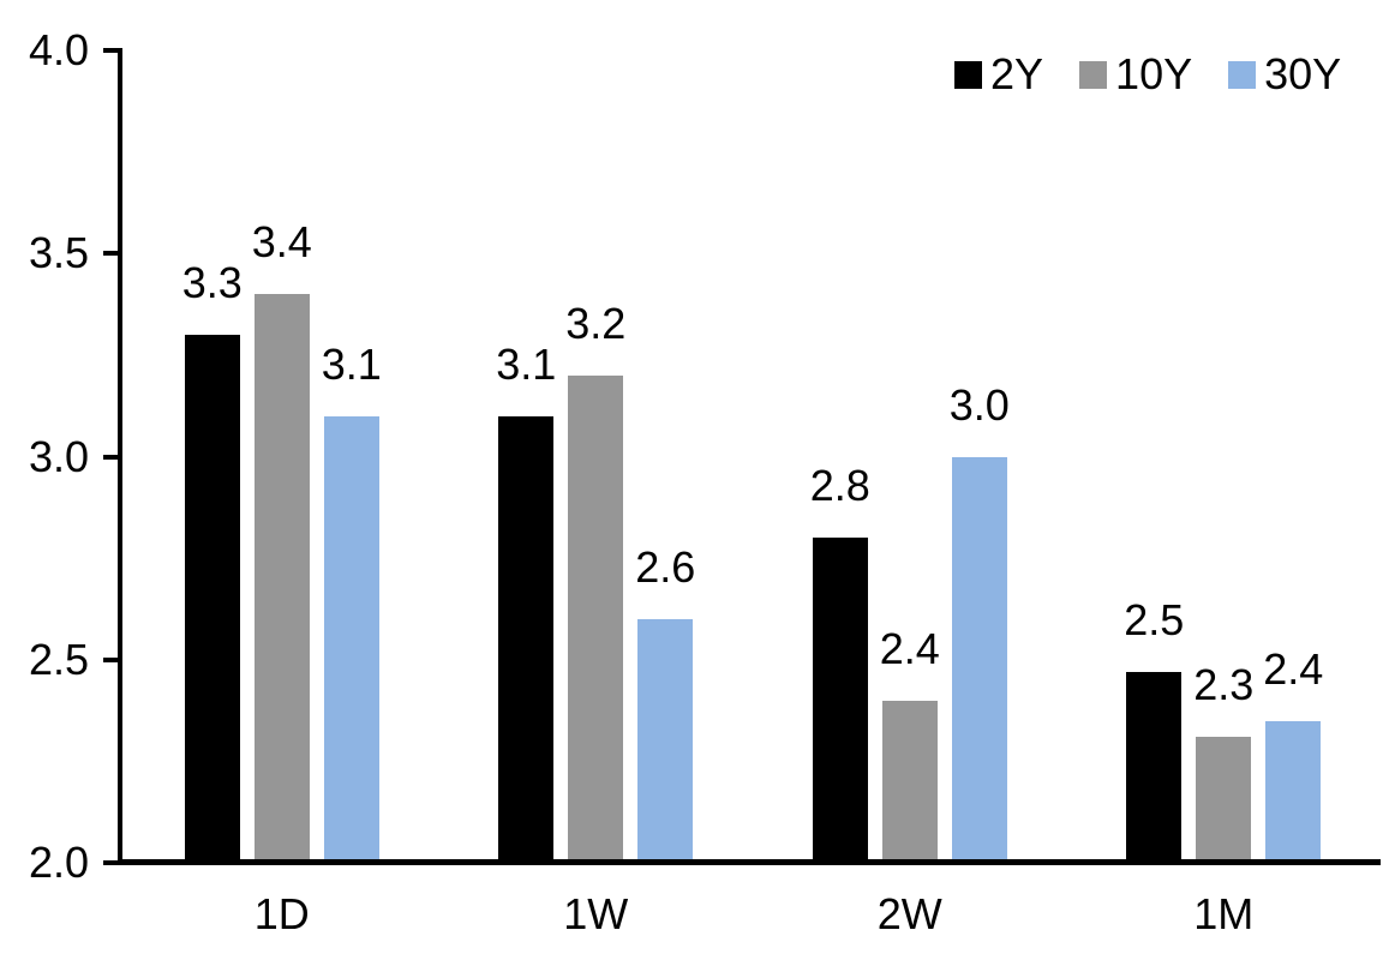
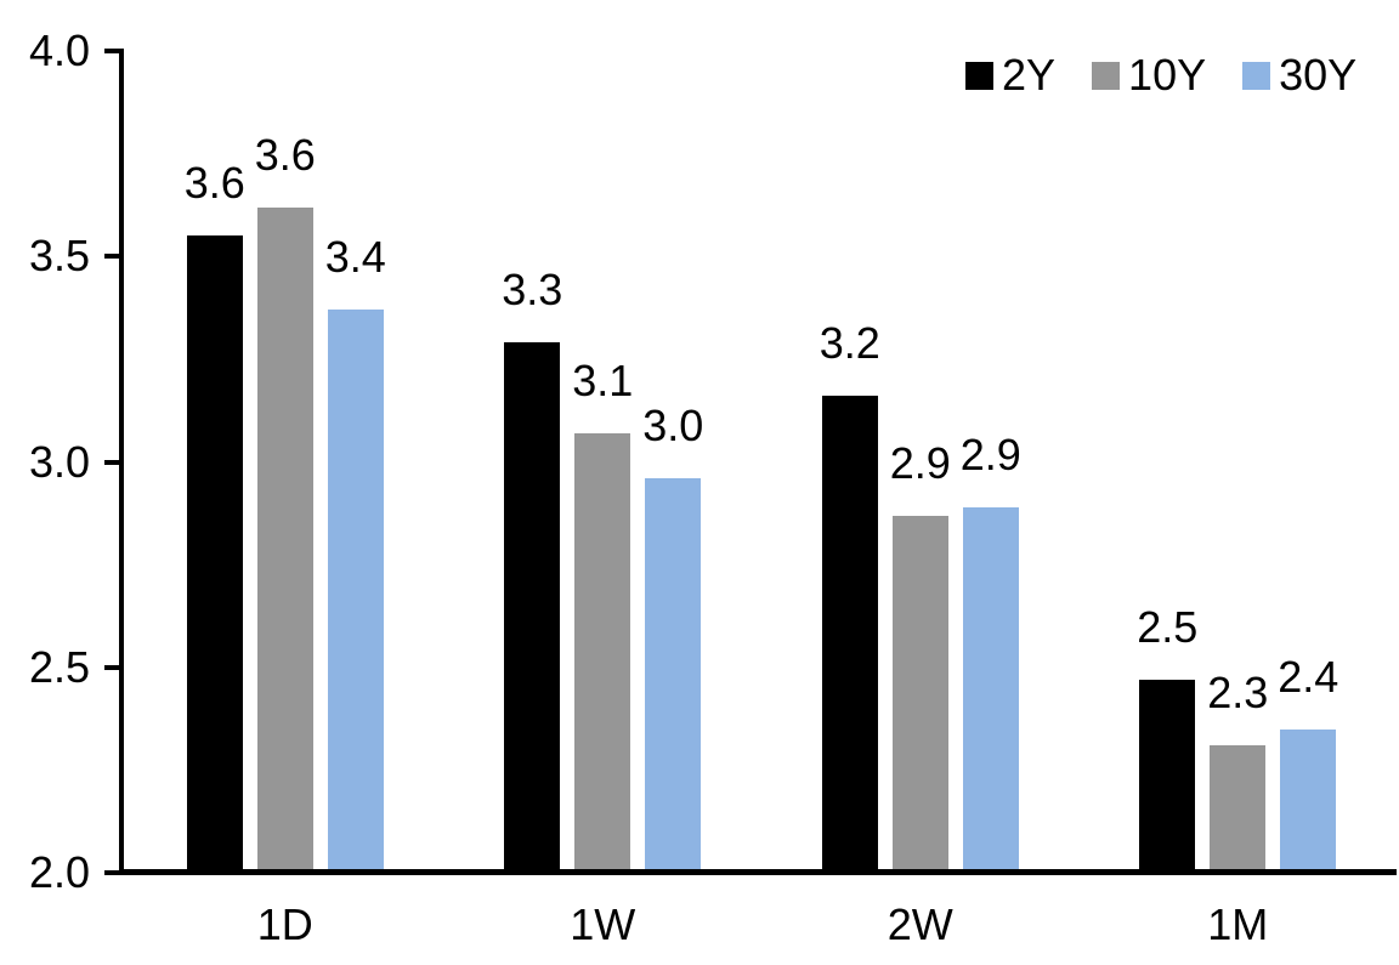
2Y/1D: 3.3 -> 3.6
10Y/1D: 3.4 -> 3.6
30Y/1D: 3.1 -> 3.4
2Y/1W: 3.1 -> 3.3
10Y/1W: 3.2 -> 3.1
30Y/1W: 2.6 -> 3.0
2Y/2W: 2.8 -> 3.2
10Y/2W: 2.4 -> 2.9
30Y/2W: 3.0 -> 2.9
